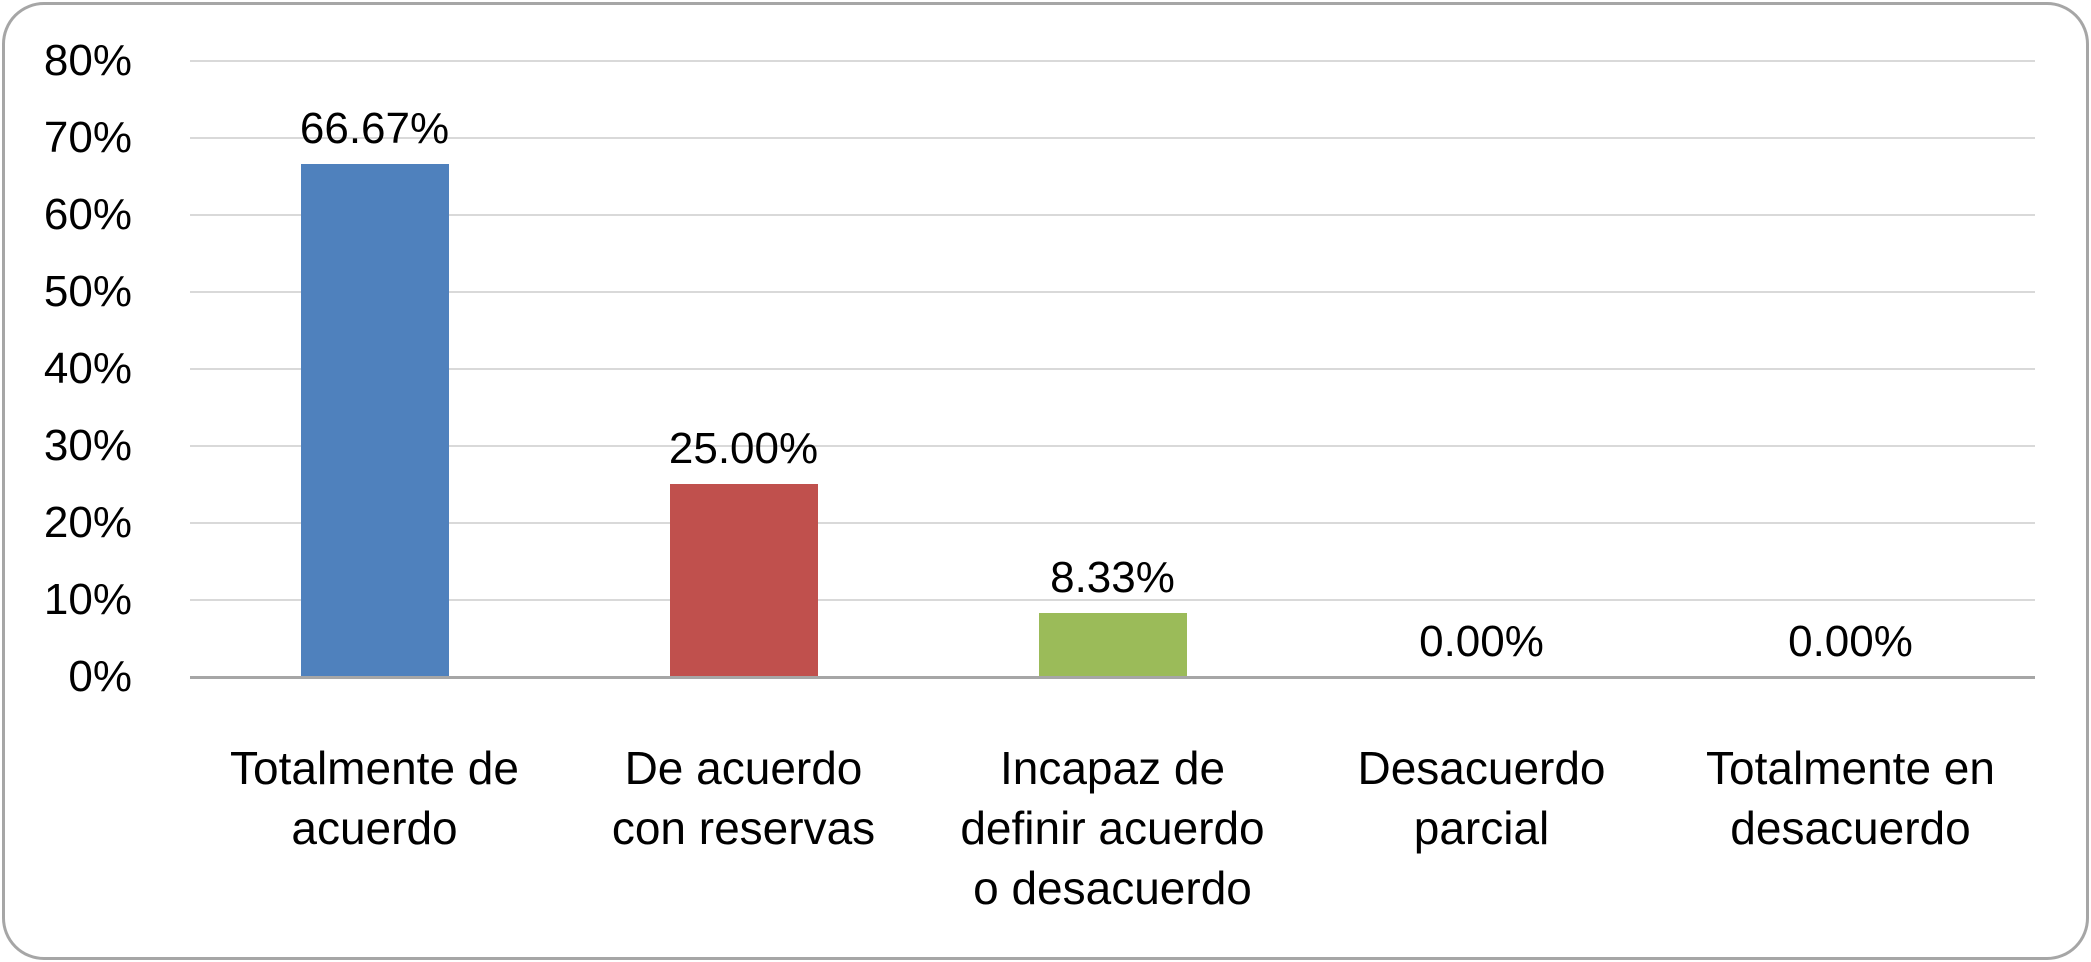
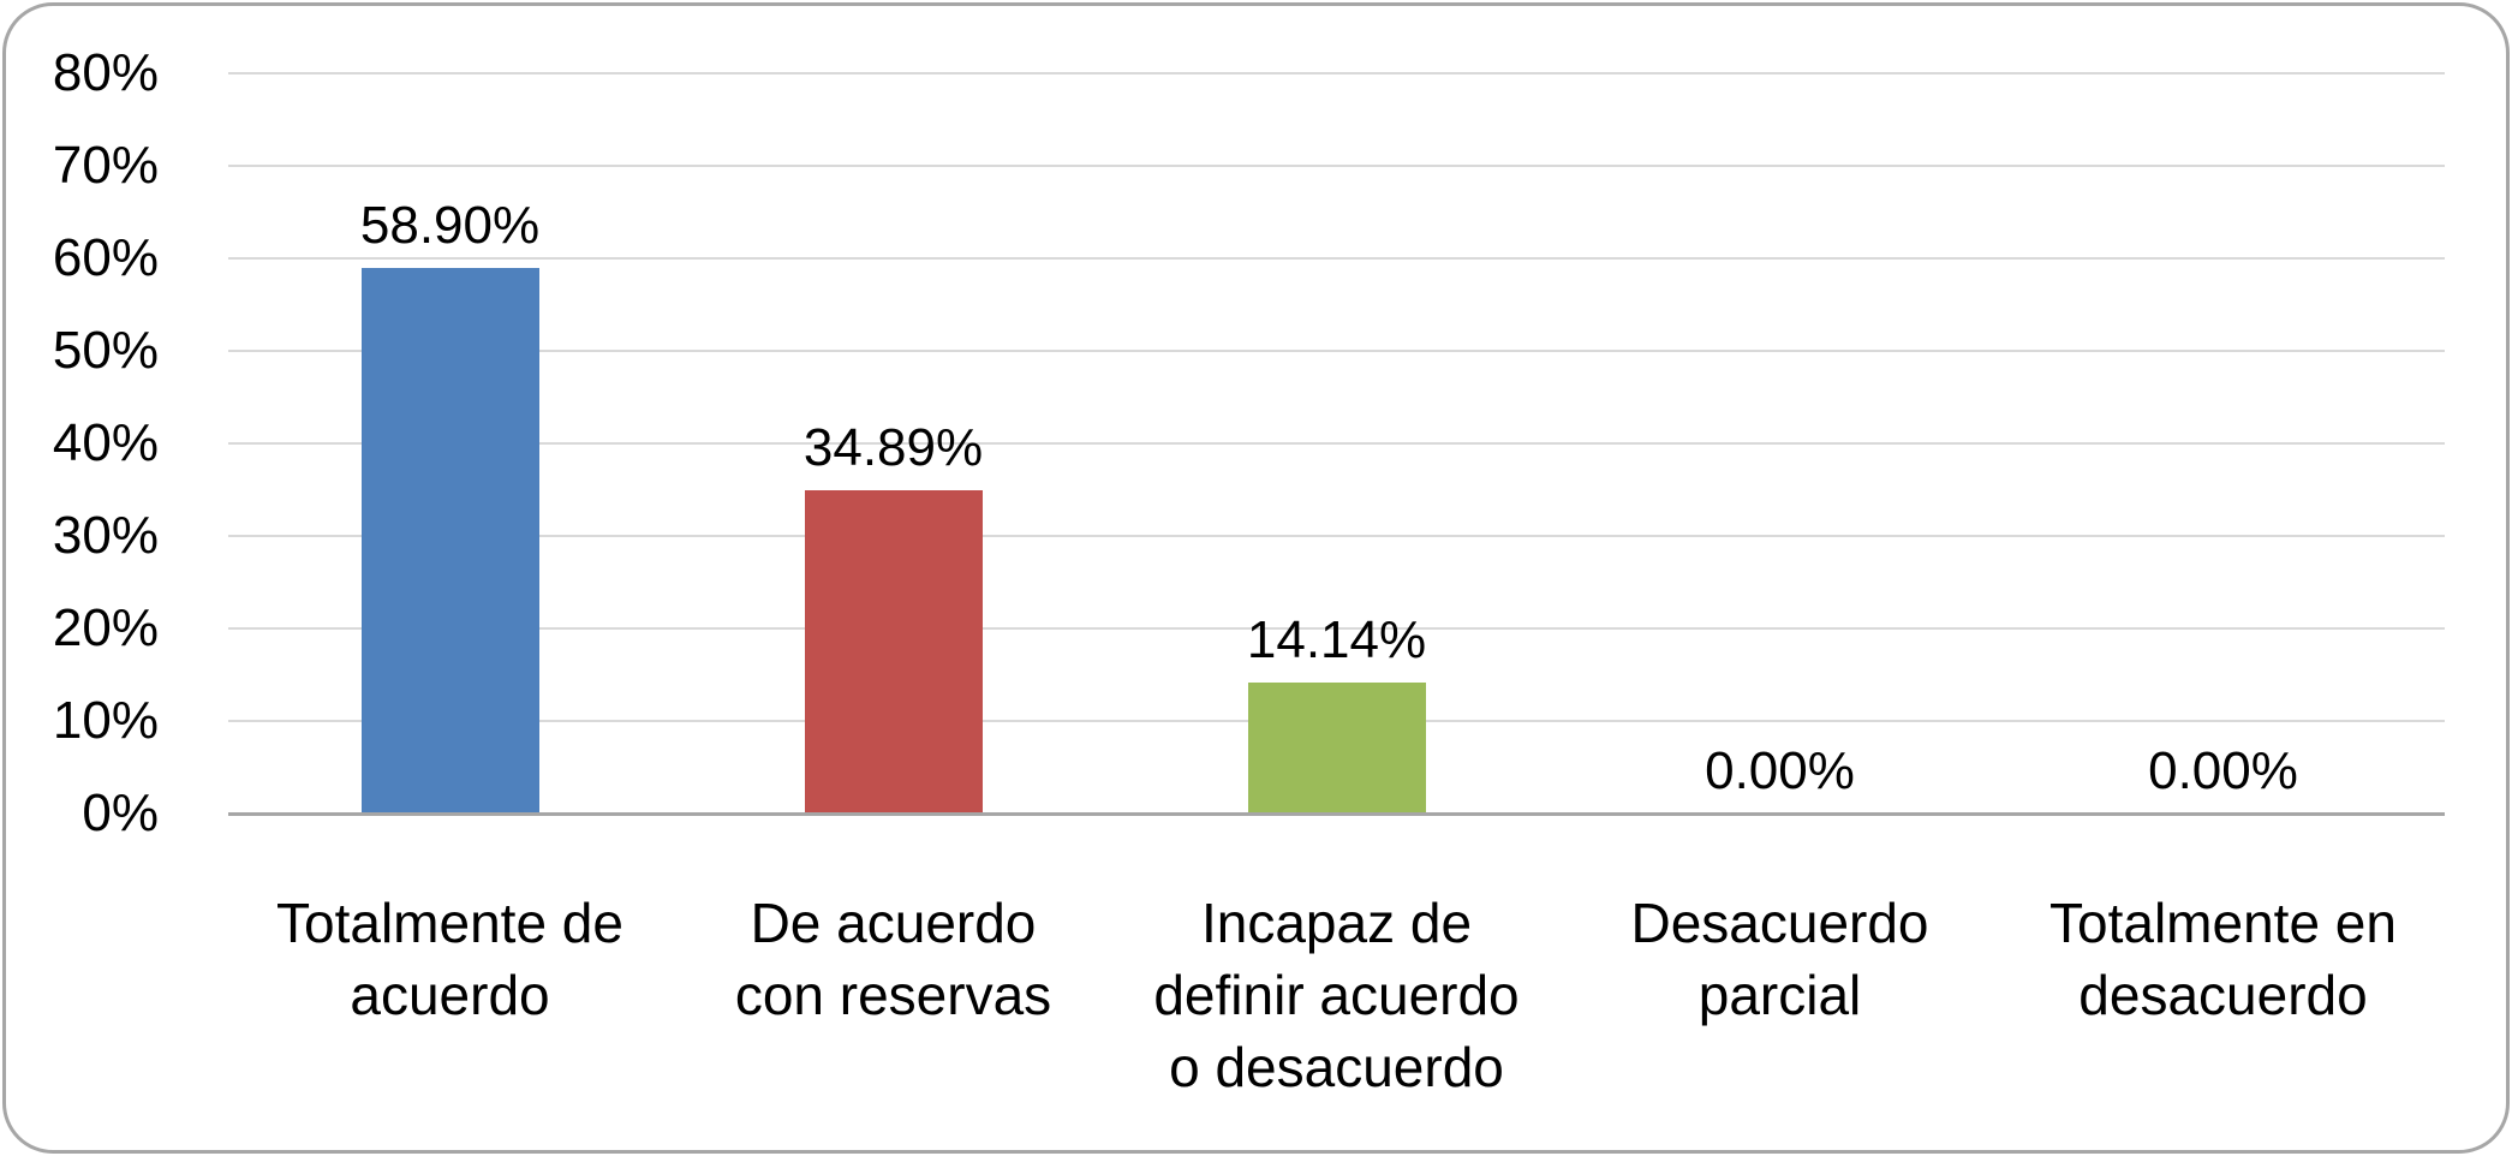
Totalmente de acuerdo: 66.67% -> 58.90%
De acuerdo con reservas: 25.00% -> 34.89%
Incapaz de definir acuerdo o desacuerdo: 8.33% -> 14.14%
